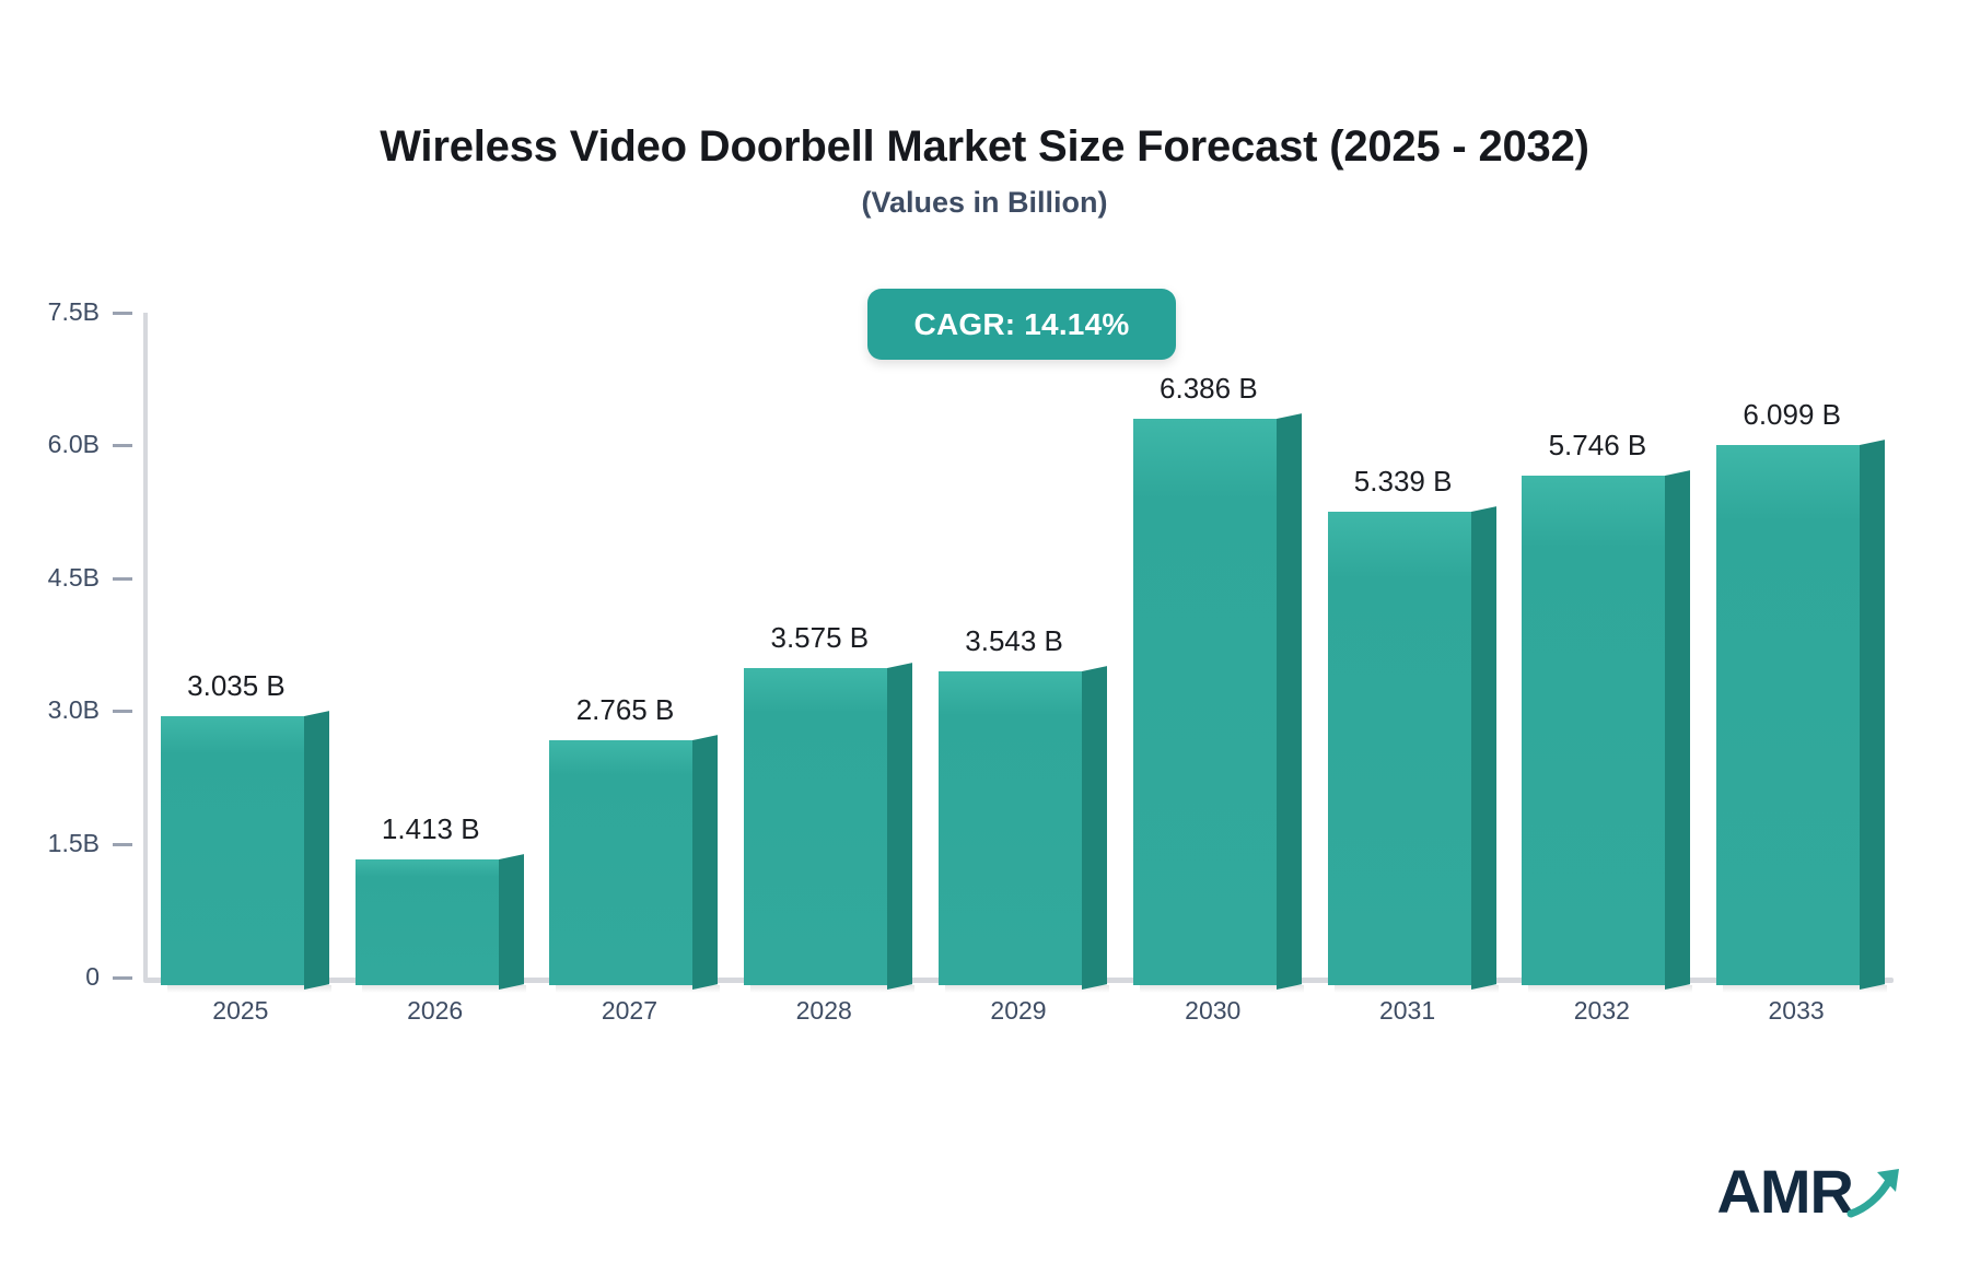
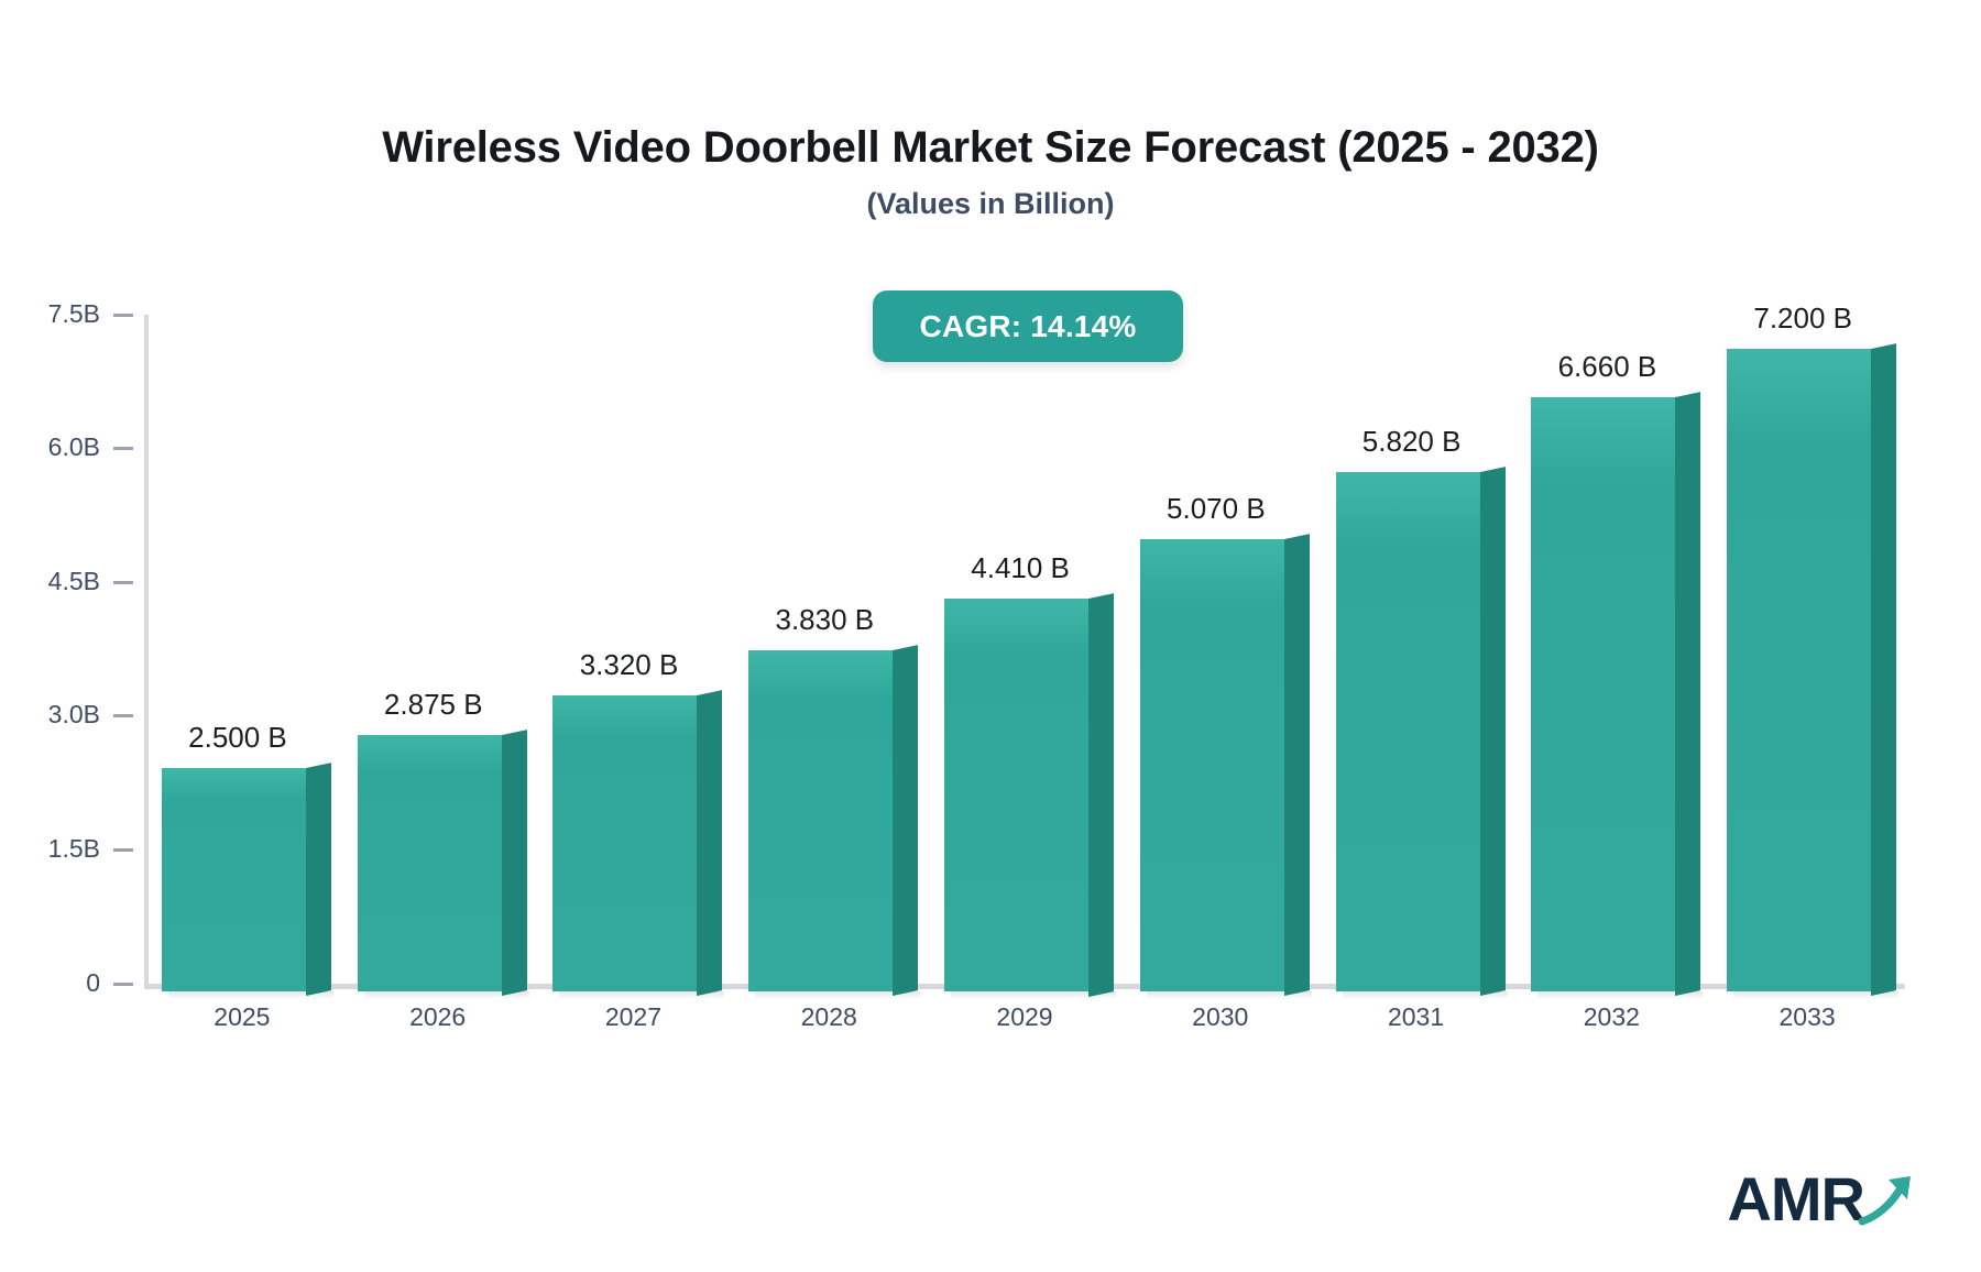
2025: 3.035 -> 2.500
2026: 1.413 -> 2.875
2027: 2.765 -> 3.320
2028: 3.575 -> 3.830
2029: 3.543 -> 4.410
2030: 6.386 -> 5.070
2031: 5.339 -> 5.820
2032: 5.746 -> 6.660
2033: 6.099 -> 7.200
